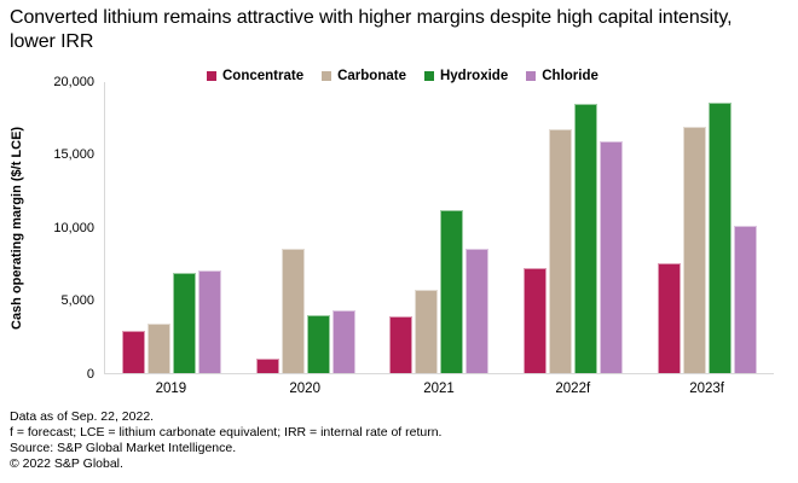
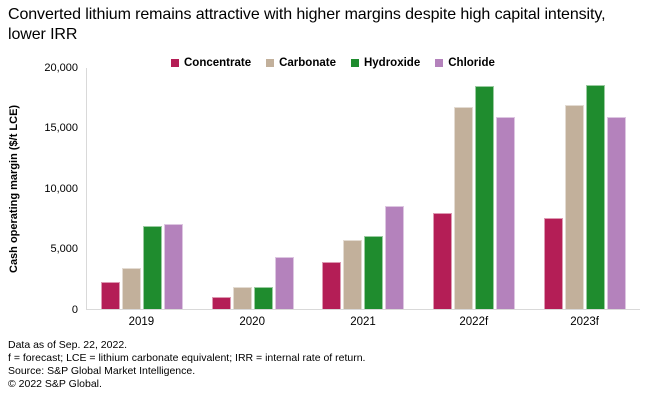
Concentrate/2019: 2900 -> 2200
Carbonate/2020: 8500 -> 1800
Hydroxide/2020: 4000 -> 1800
Hydroxide/2021: 11200 -> 6000
Concentrate/2022f: 7200 -> 7900
Chloride/2023f: 10100 -> 15900
